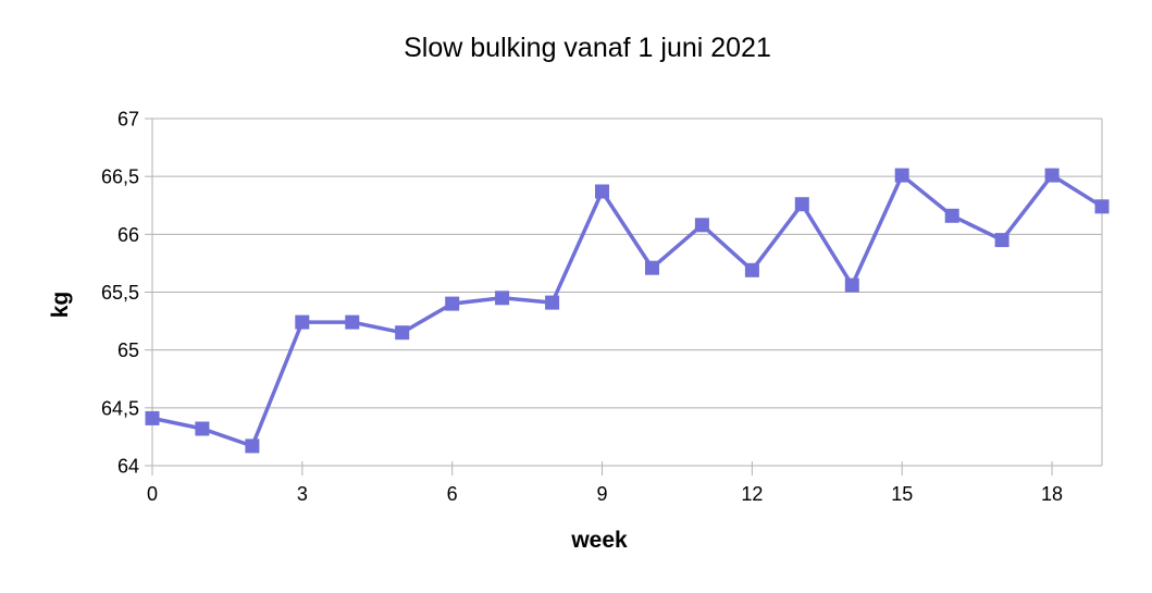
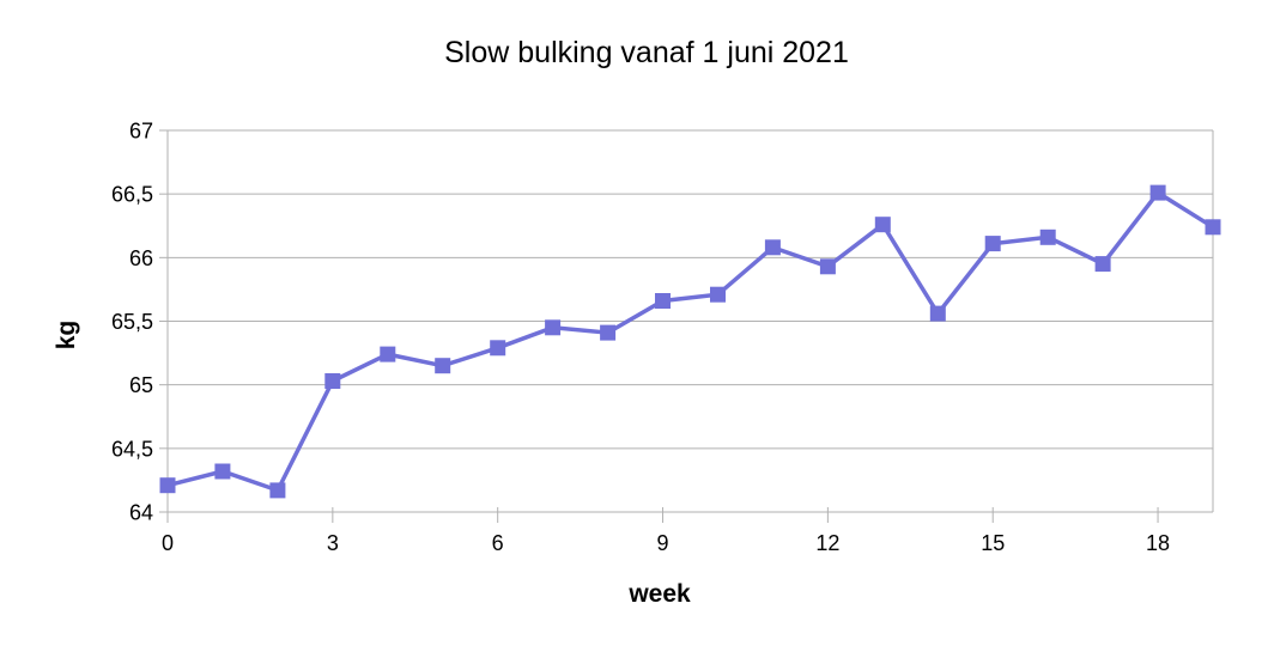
0: 64.41 -> 64.21
3: 65.24 -> 65.03
6: 65.40 -> 65.29
9: 66.37 -> 65.66
12: 65.69 -> 65.93
15: 66.51 -> 66.11
